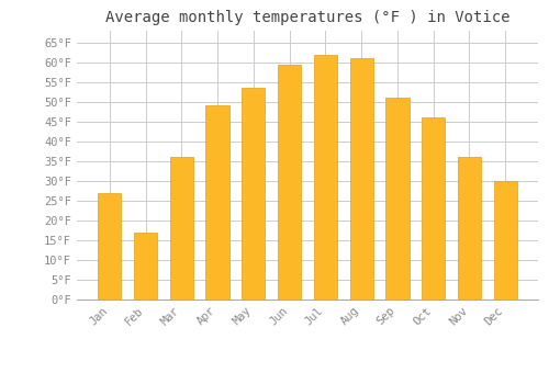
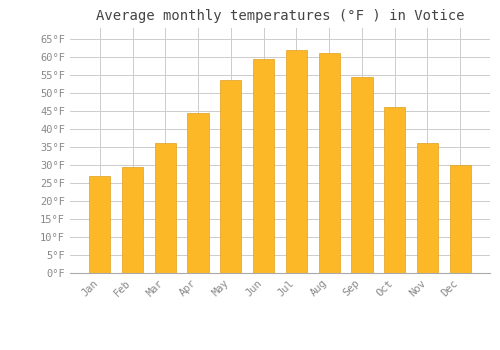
Feb: 17.0°F -> 29.5°F
Apr: 49.0°F -> 44.5°F
Sep: 51.0°F -> 54.5°F
